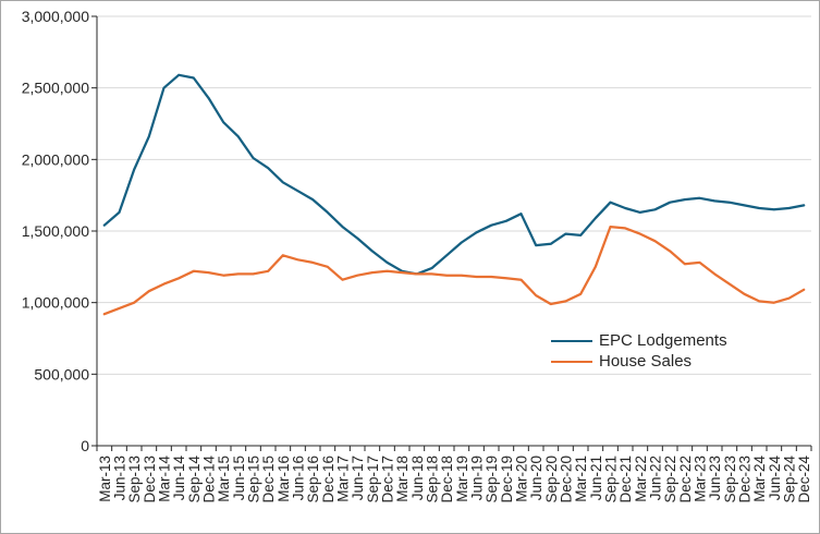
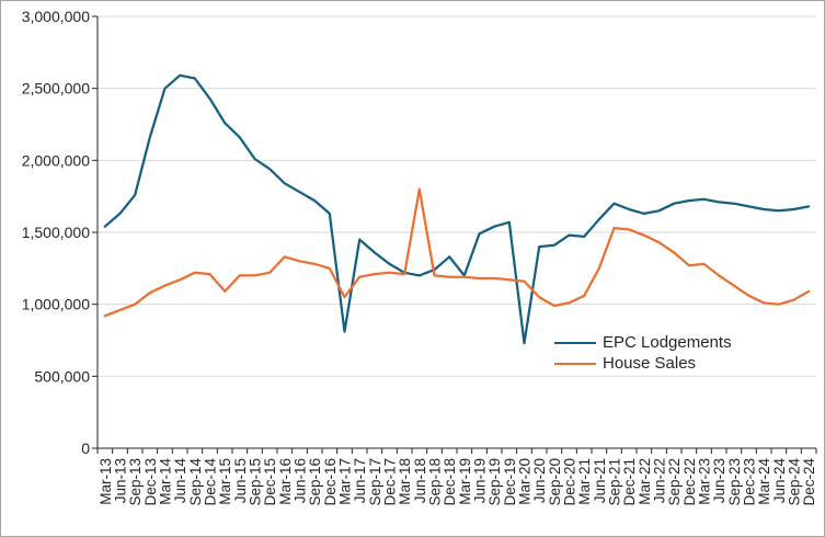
EPC Lodgements/Sep-13: 1930000 -> 1760000
House Sales/Mar-15: 1190000 -> 1090000
EPC Lodgements/Mar-17: 1530000 -> 810000
House Sales/Mar-17: 1160000 -> 1050000
House Sales/Jun-18: 1200000 -> 1800000
EPC Lodgements/Mar-19: 1420000 -> 1200000
EPC Lodgements/Mar-20: 1620000 -> 730000
